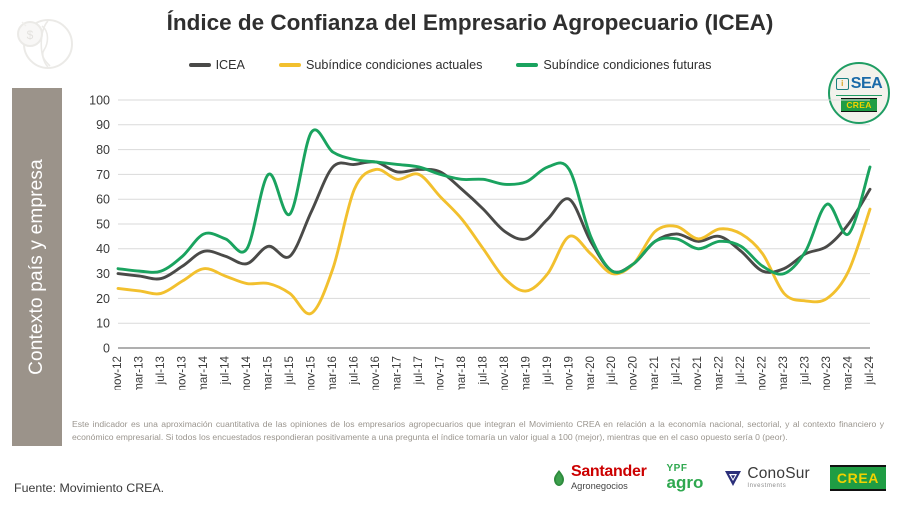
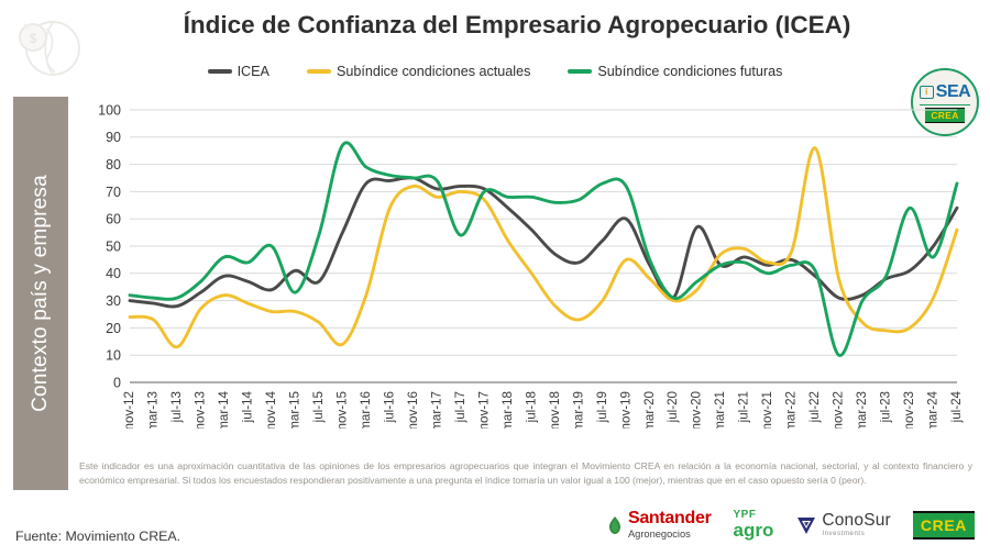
Subíndice condiciones actuales/jul-13: 22 -> 13
Subíndice condiciones futuras/nov-14: 40 -> 50
Subíndice condiciones futuras/mar-15: 70 -> 33
Subíndice condiciones futuras/jul-17: 73 -> 54
Subíndice condiciones actuales/nov-17: 61 -> 67
ICEA/nov-20: 34 -> 57
Subíndice condiciones futuras/nov-20: 34 -> 37
Subíndice condiciones actuales/jul-22: 46 -> 86
Subíndice condiciones futuras/nov-22: 33 -> 10
Subíndice condiciones futuras/nov-23: 58 -> 64
